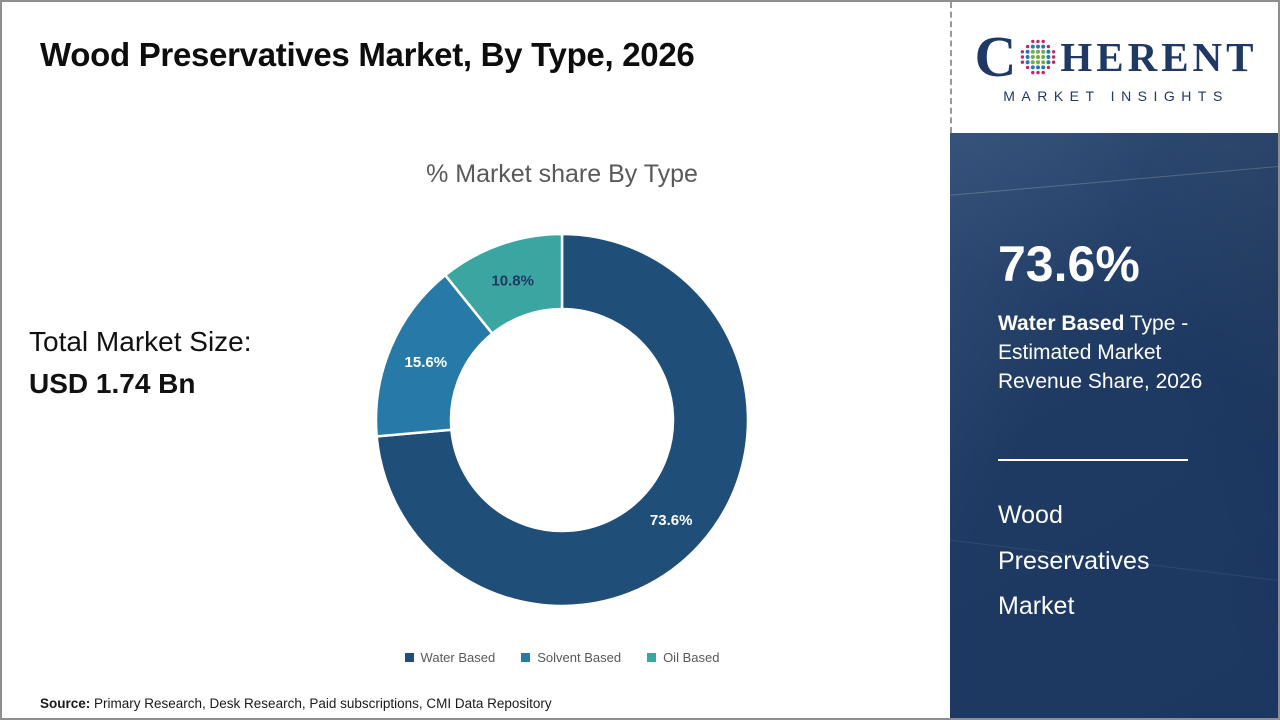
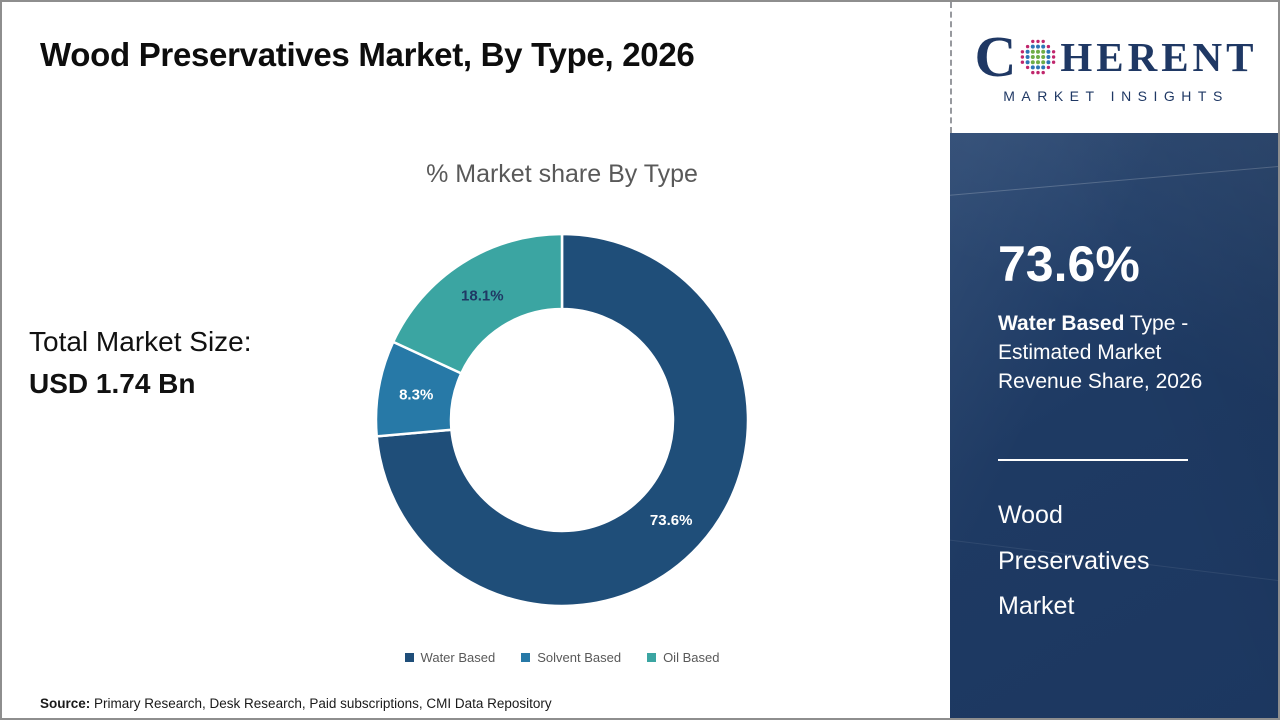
Solvent Based: 15.6% -> 8.3%
Oil Based: 10.8% -> 18.1%
